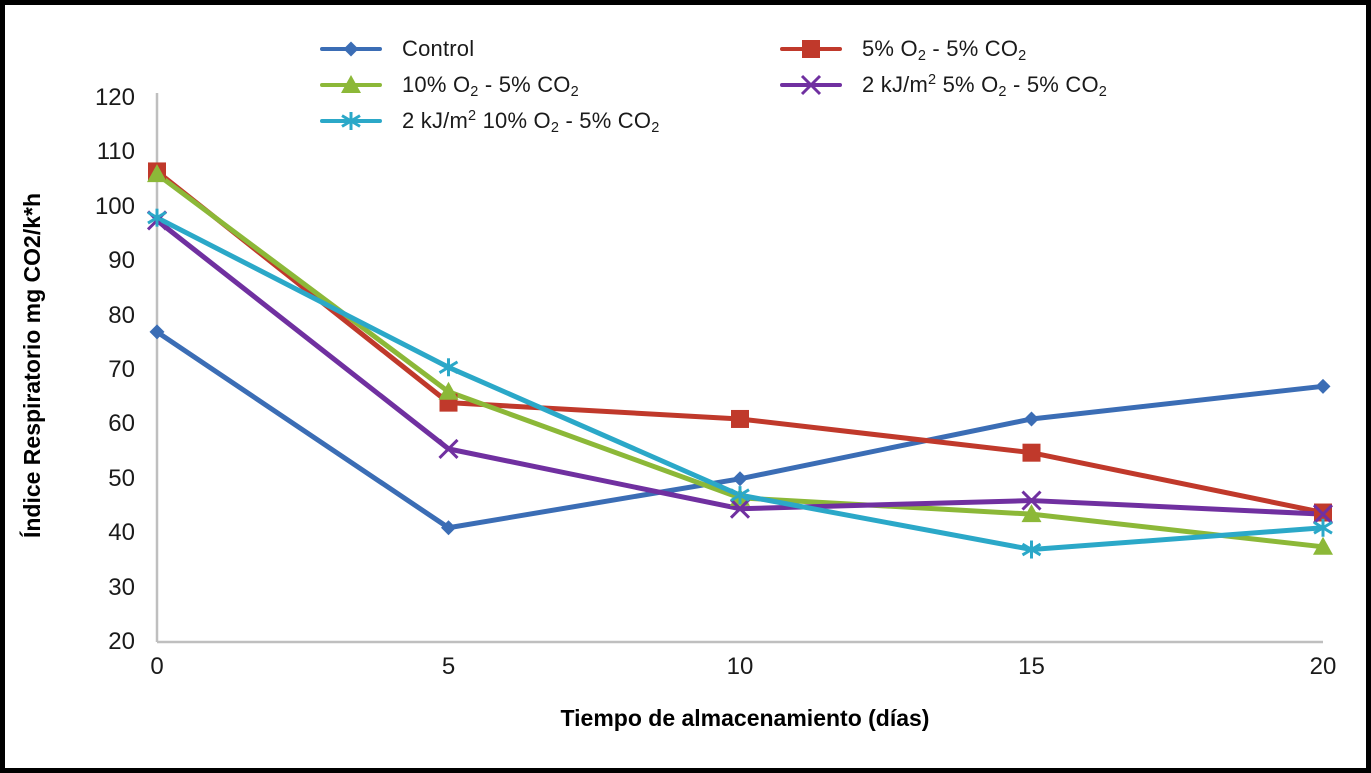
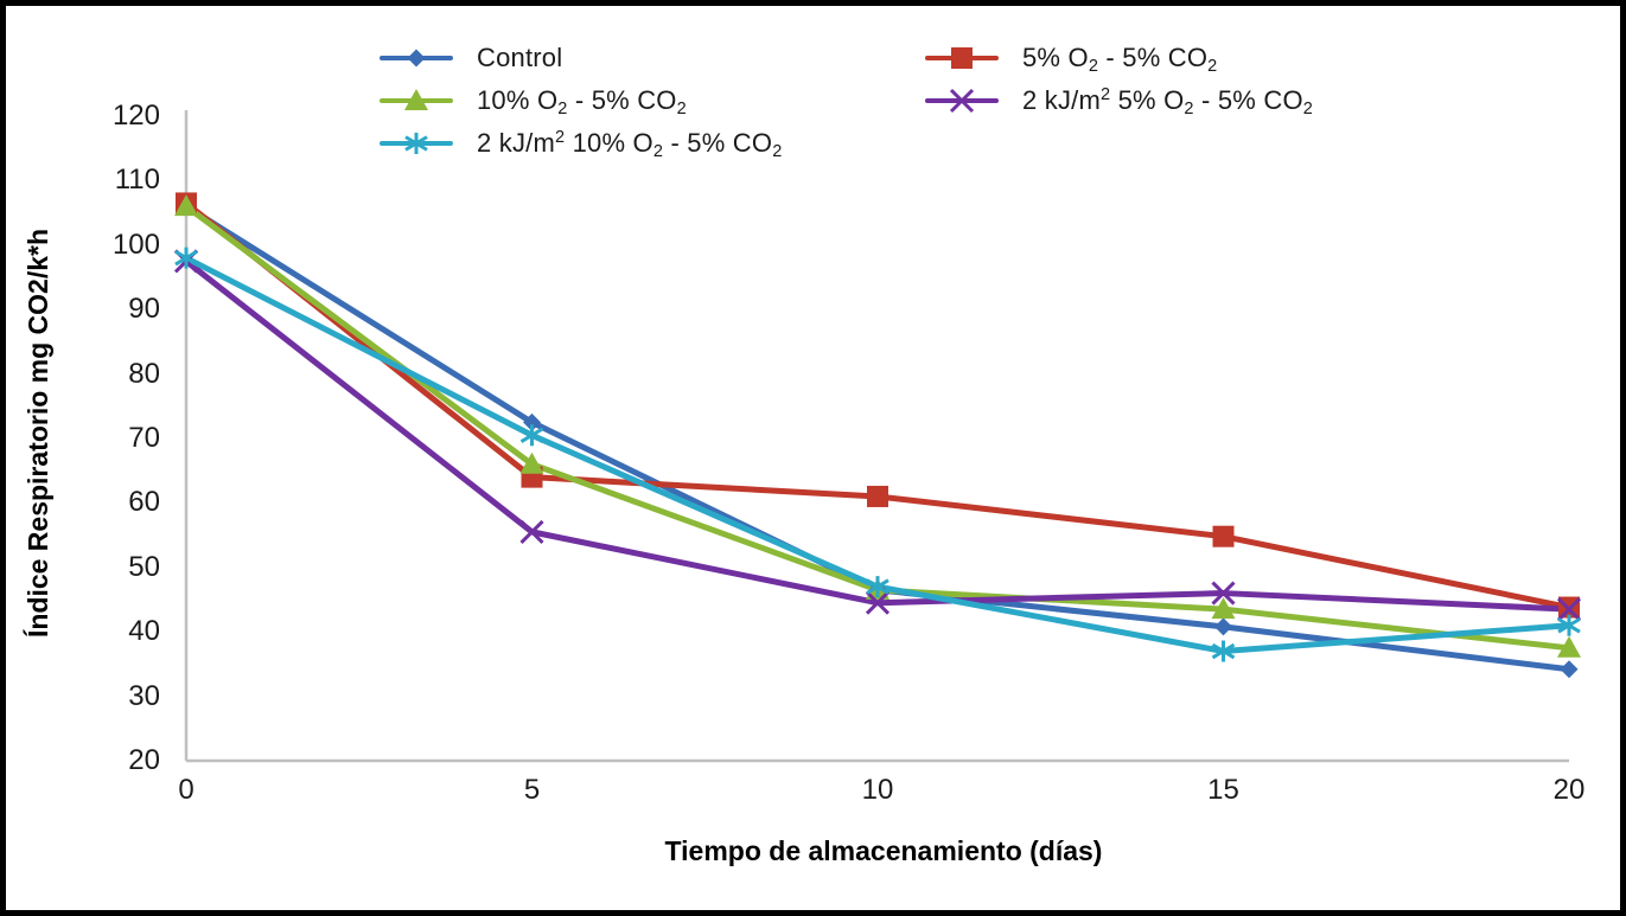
Control/0: 77 -> 106
Control/5: 41 -> 72
Control/10: 50 -> 46
Control/15: 61 -> 41
Control/20: 67 -> 34
